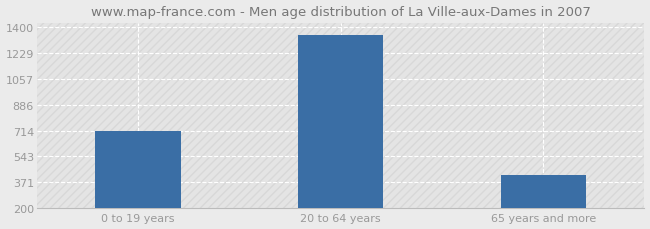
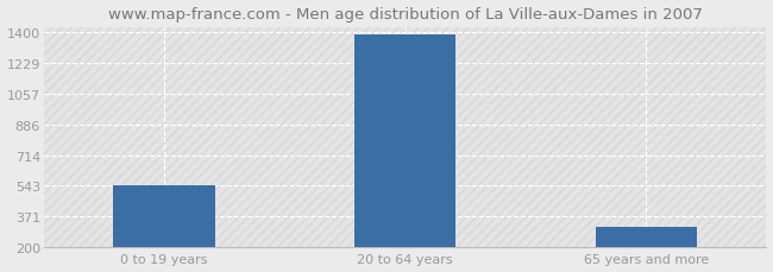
0 to 19 years: 710 -> 540
20 to 64 years: 1350 -> 1390
65 years and more: 420 -> 310
